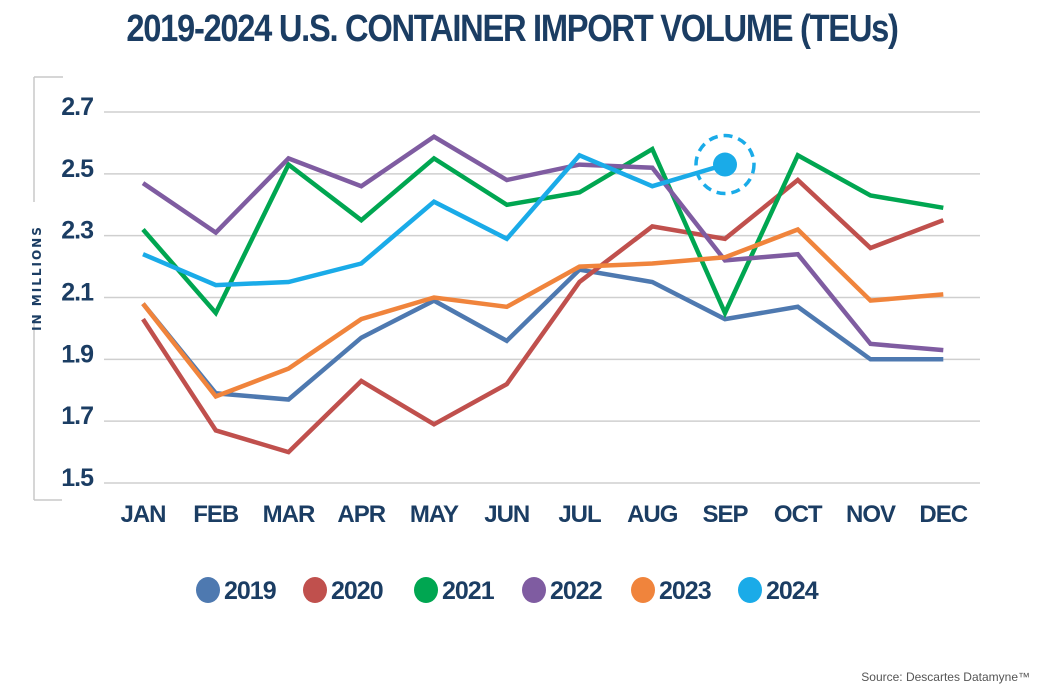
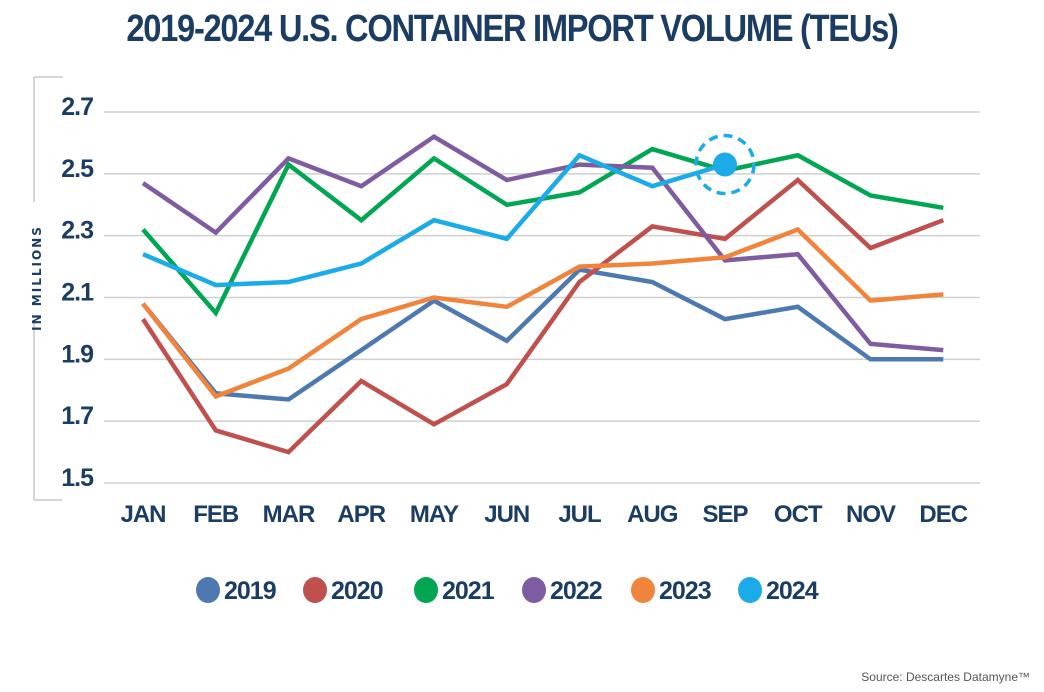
2019/APR: 1.97 -> 1.93
2024/MAY: 2.41 -> 2.35
2021/SEP: 2.05 -> 2.51
